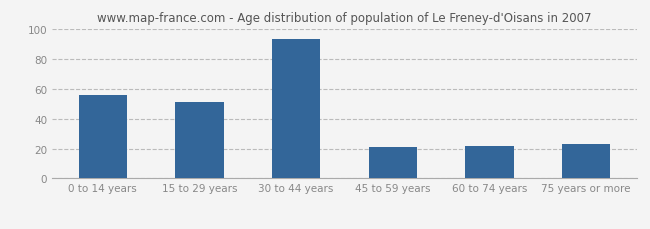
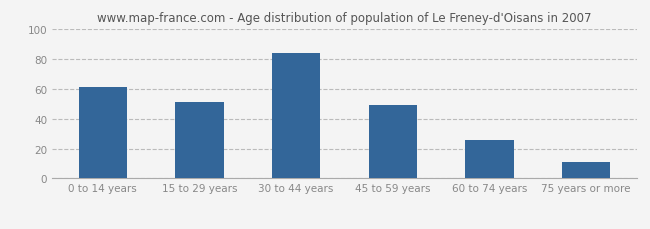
0 to 14 years: 56 -> 61
30 to 44 years: 93 -> 84
45 to 59 years: 21 -> 49
60 to 74 years: 22 -> 26
75 years or more: 23 -> 11
